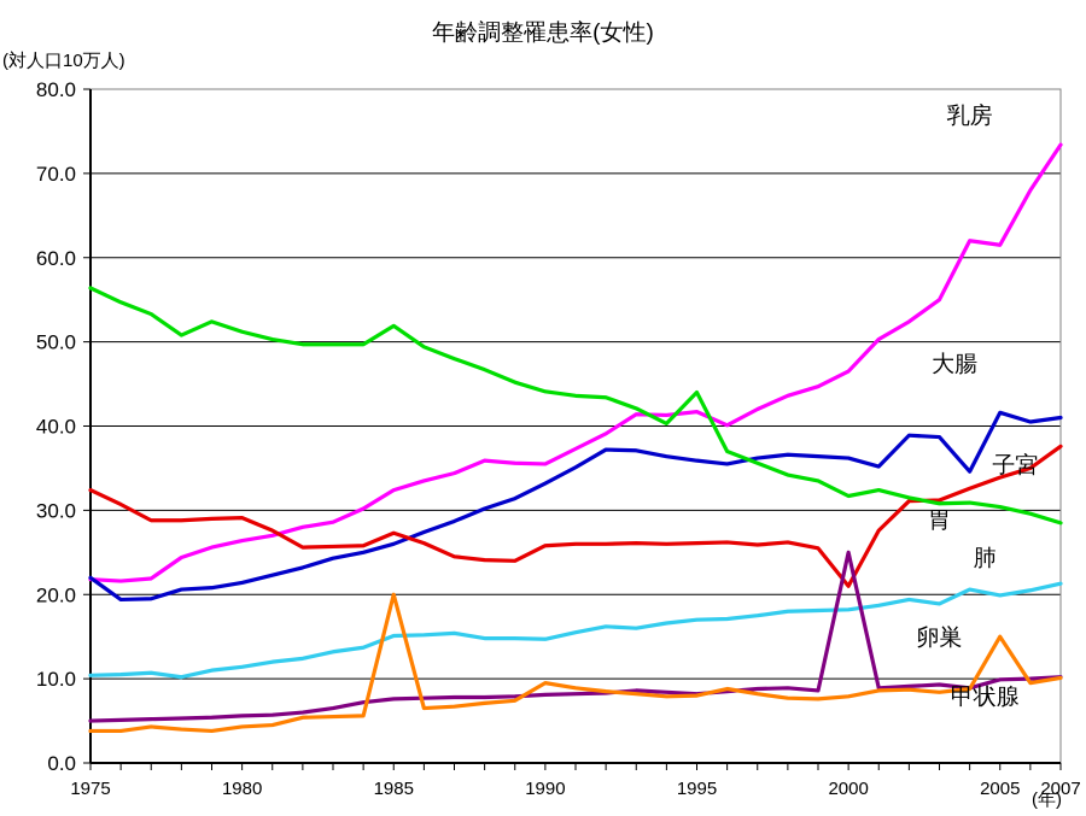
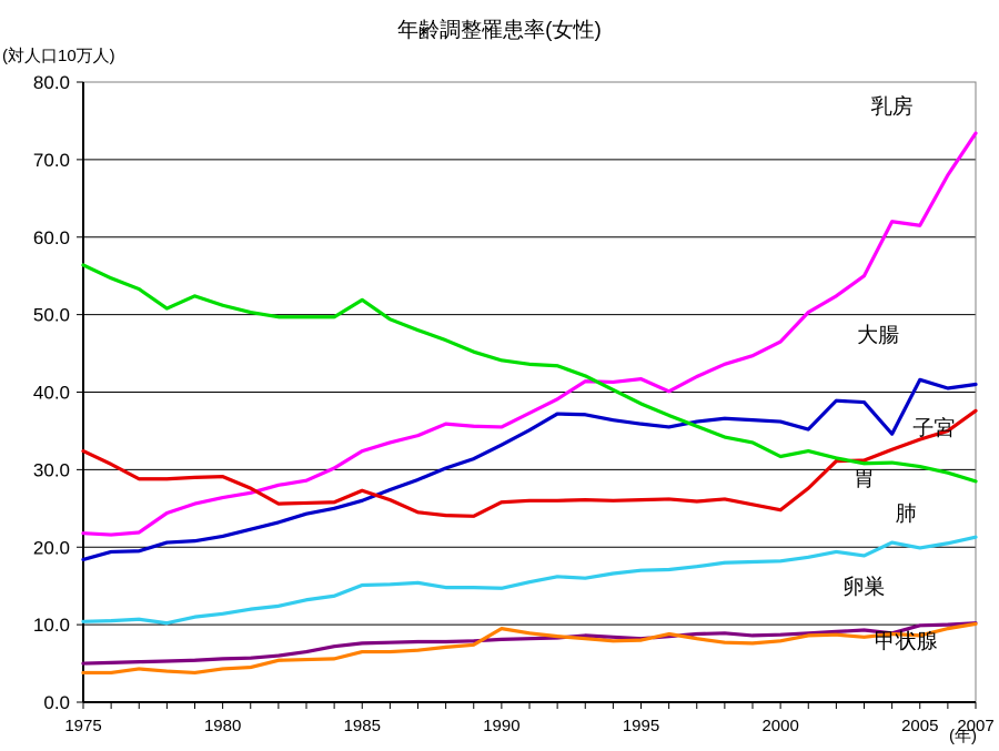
大腸/1975: 22 -> 18
甲状腺/1985: 20 -> 6
胃/1995: 44 -> 38
子宮/2000: 21 -> 25
卵巣/2000: 25 -> 9
甲状腺/2005: 15 -> 9
